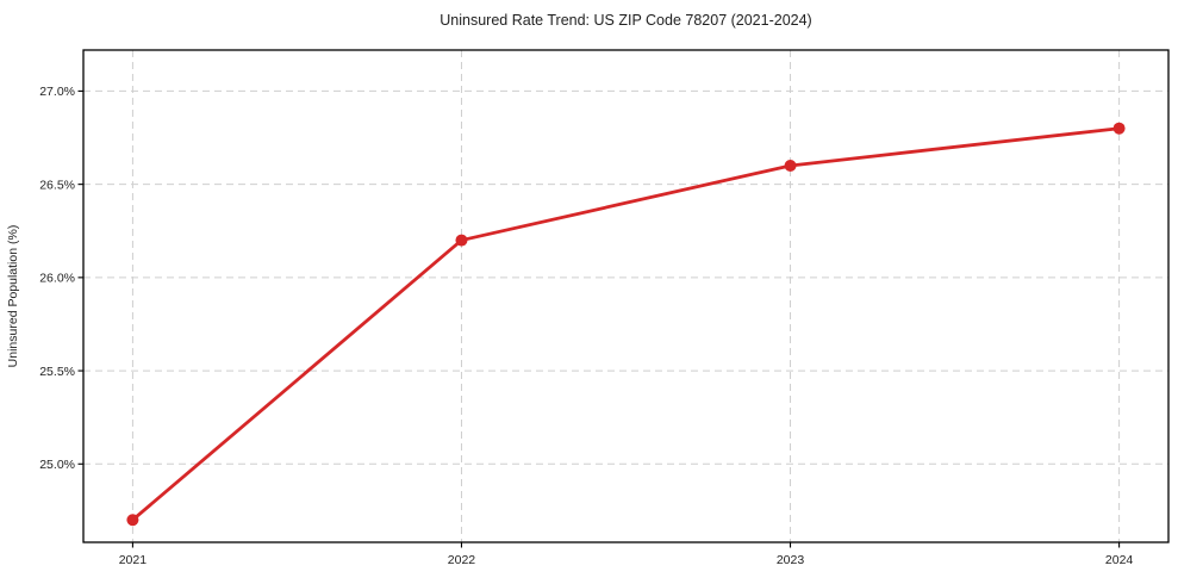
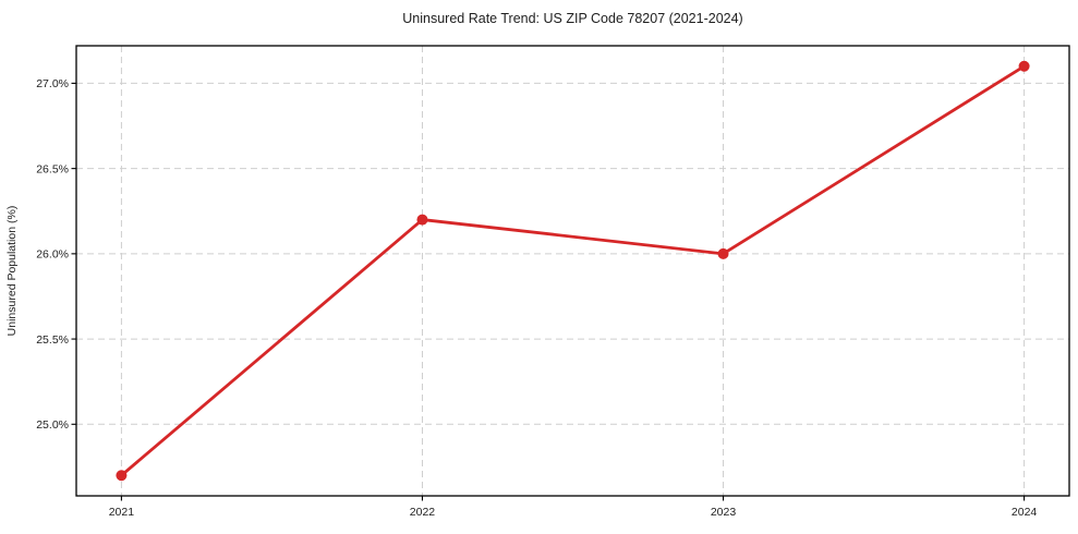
2023: 26.6% -> 26.0%
2024: 26.8% -> 27.1%
